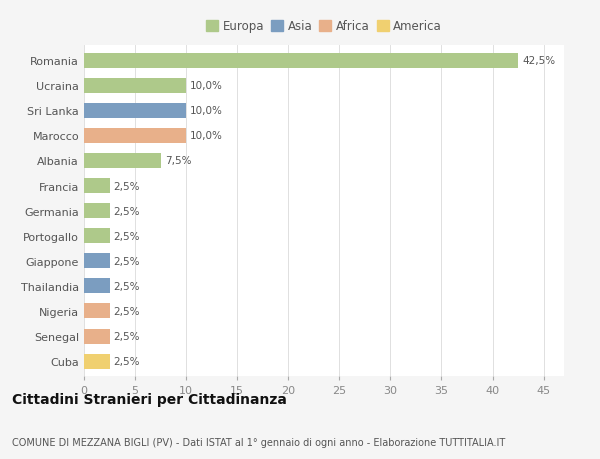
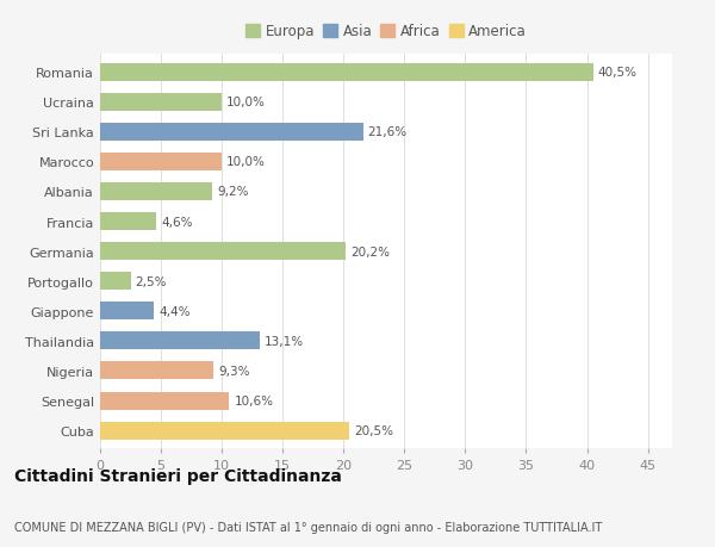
Romania: 42,5% -> 40,5%
Sri Lanka: 10,0% -> 21,6%
Albania: 7,5% -> 9,2%
Francia: 2,5% -> 4,6%
Germania: 2,5% -> 20,2%
Giappone: 2,5% -> 4,4%
Thailandia: 2,5% -> 13,1%
Nigeria: 2,5% -> 9,3%
Senegal: 2,5% -> 10,6%
Cuba: 2,5% -> 20,5%
